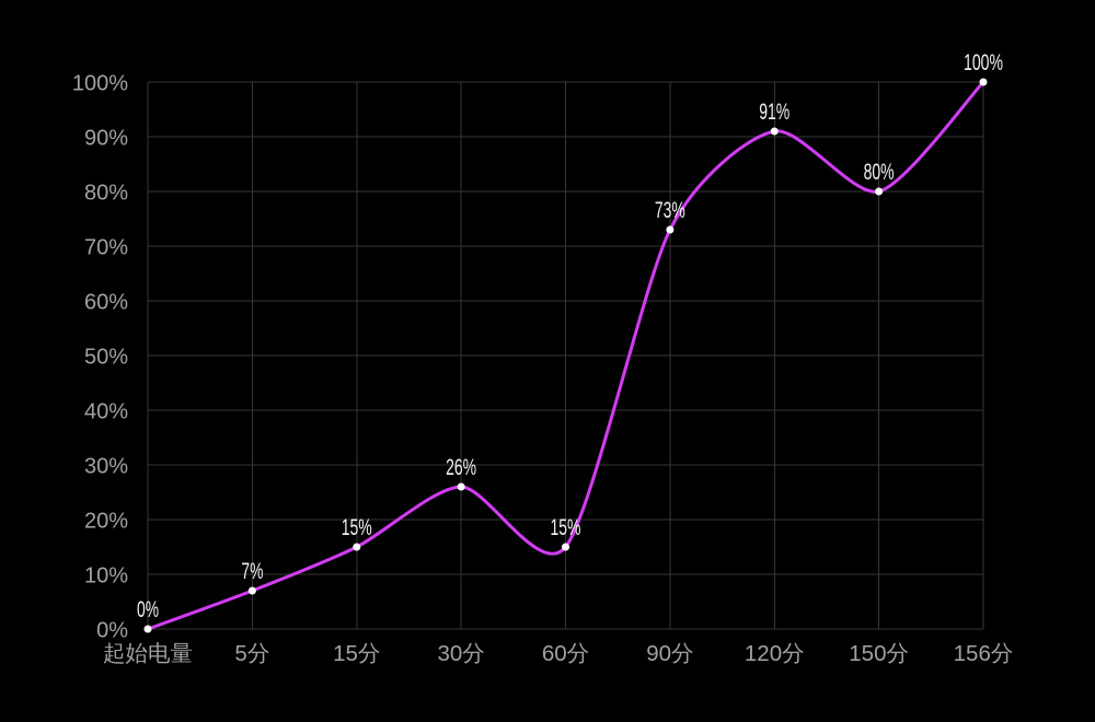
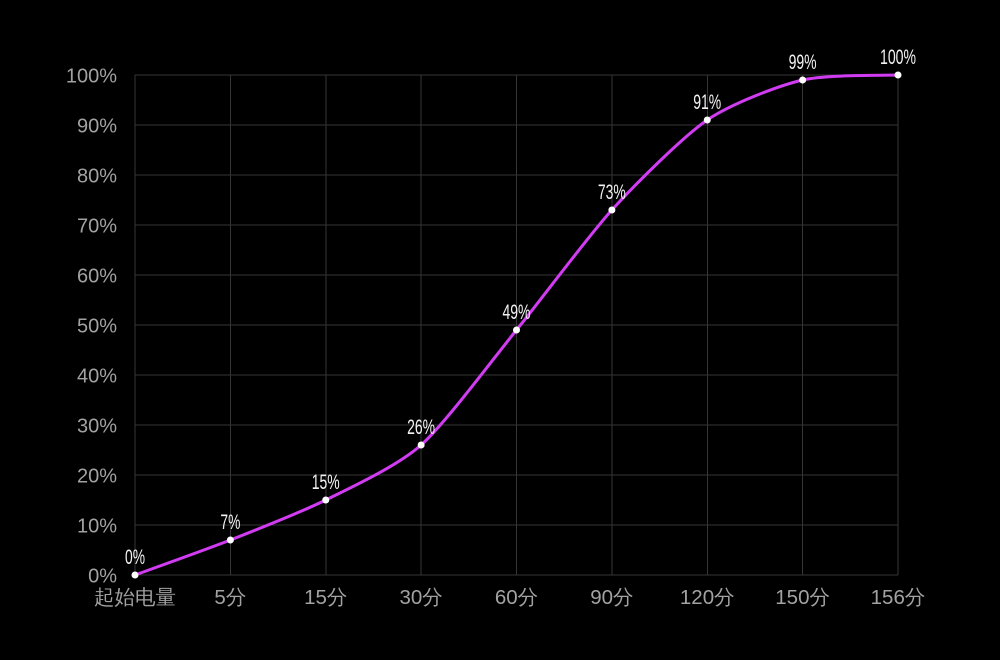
60分: 15% -> 49%
150分: 80% -> 99%
